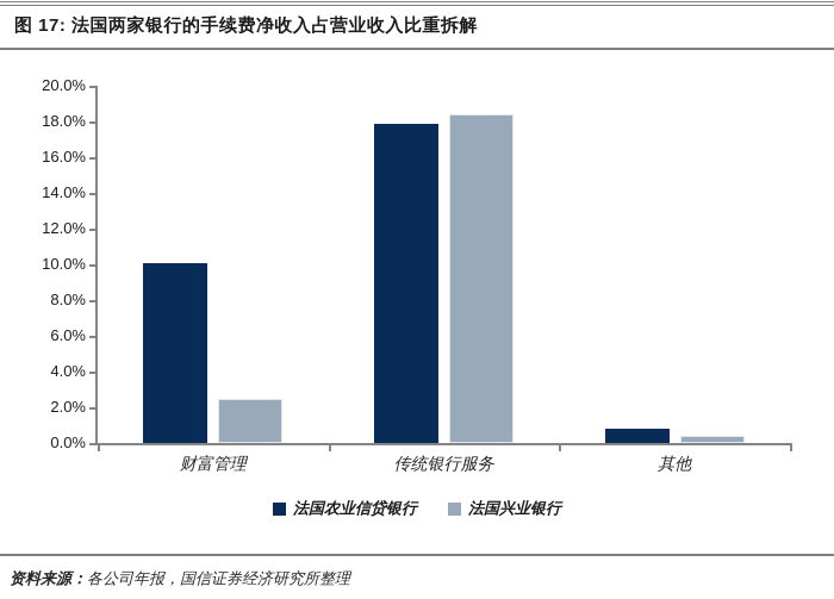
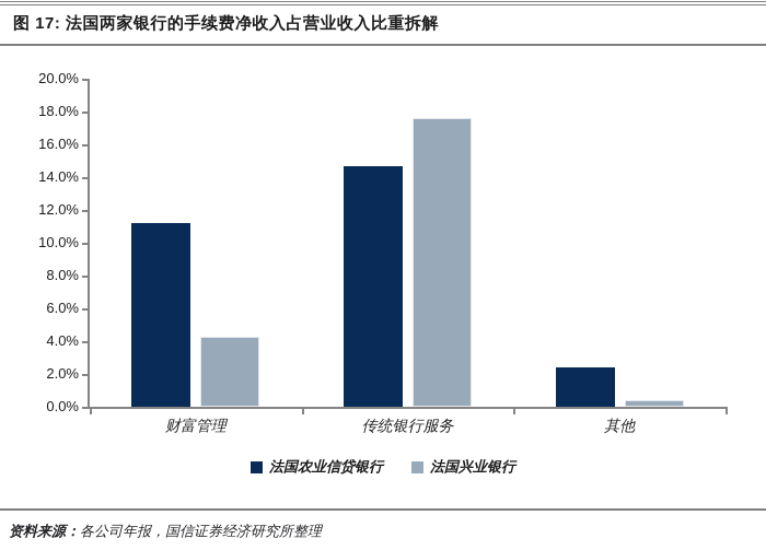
法国农业信贷银行/财富管理: 10.1% -> 11.2%
法国兴业银行/财富管理: 2.5% -> 4.3%
法国农业信贷银行/传统银行服务: 17.9% -> 14.7%
法国兴业银行/传统银行服务: 18.4% -> 17.6%
法国农业信贷银行/其他: 0.8% -> 2.4%
